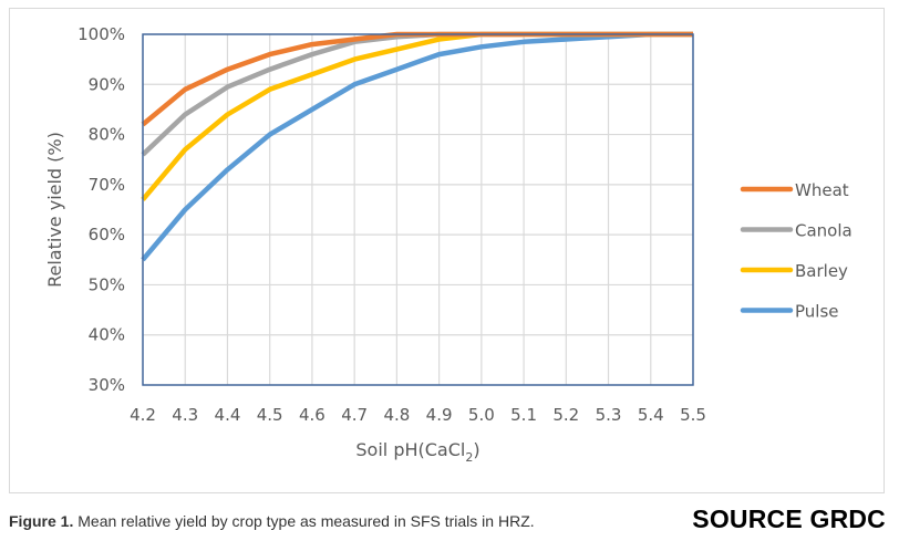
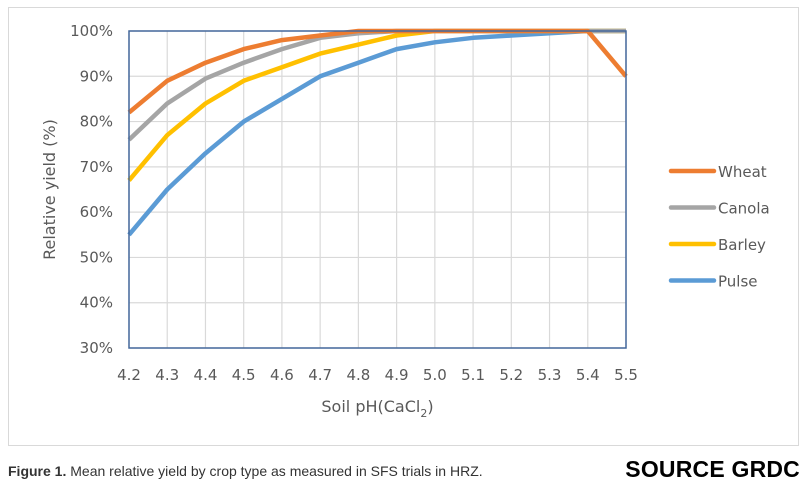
Wheat/5.5: 100% -> 90%
